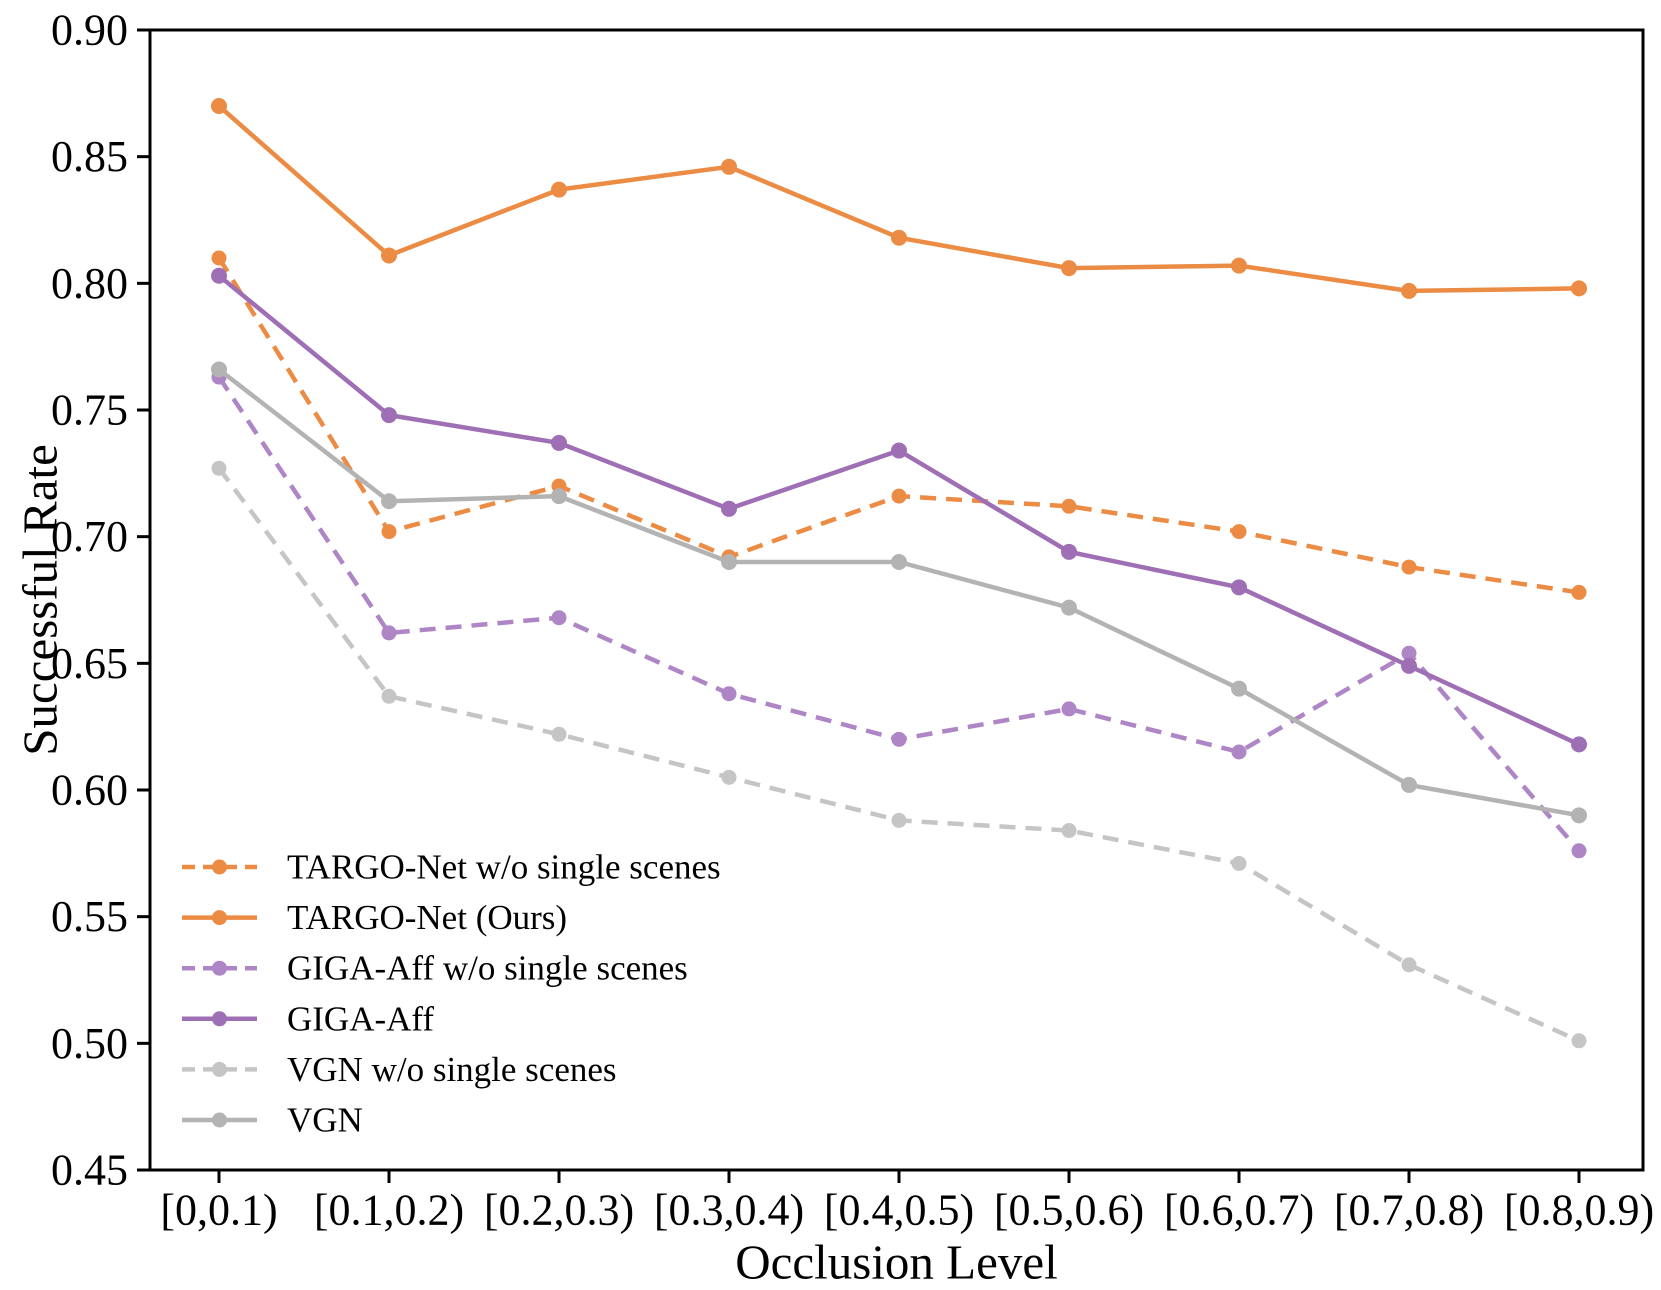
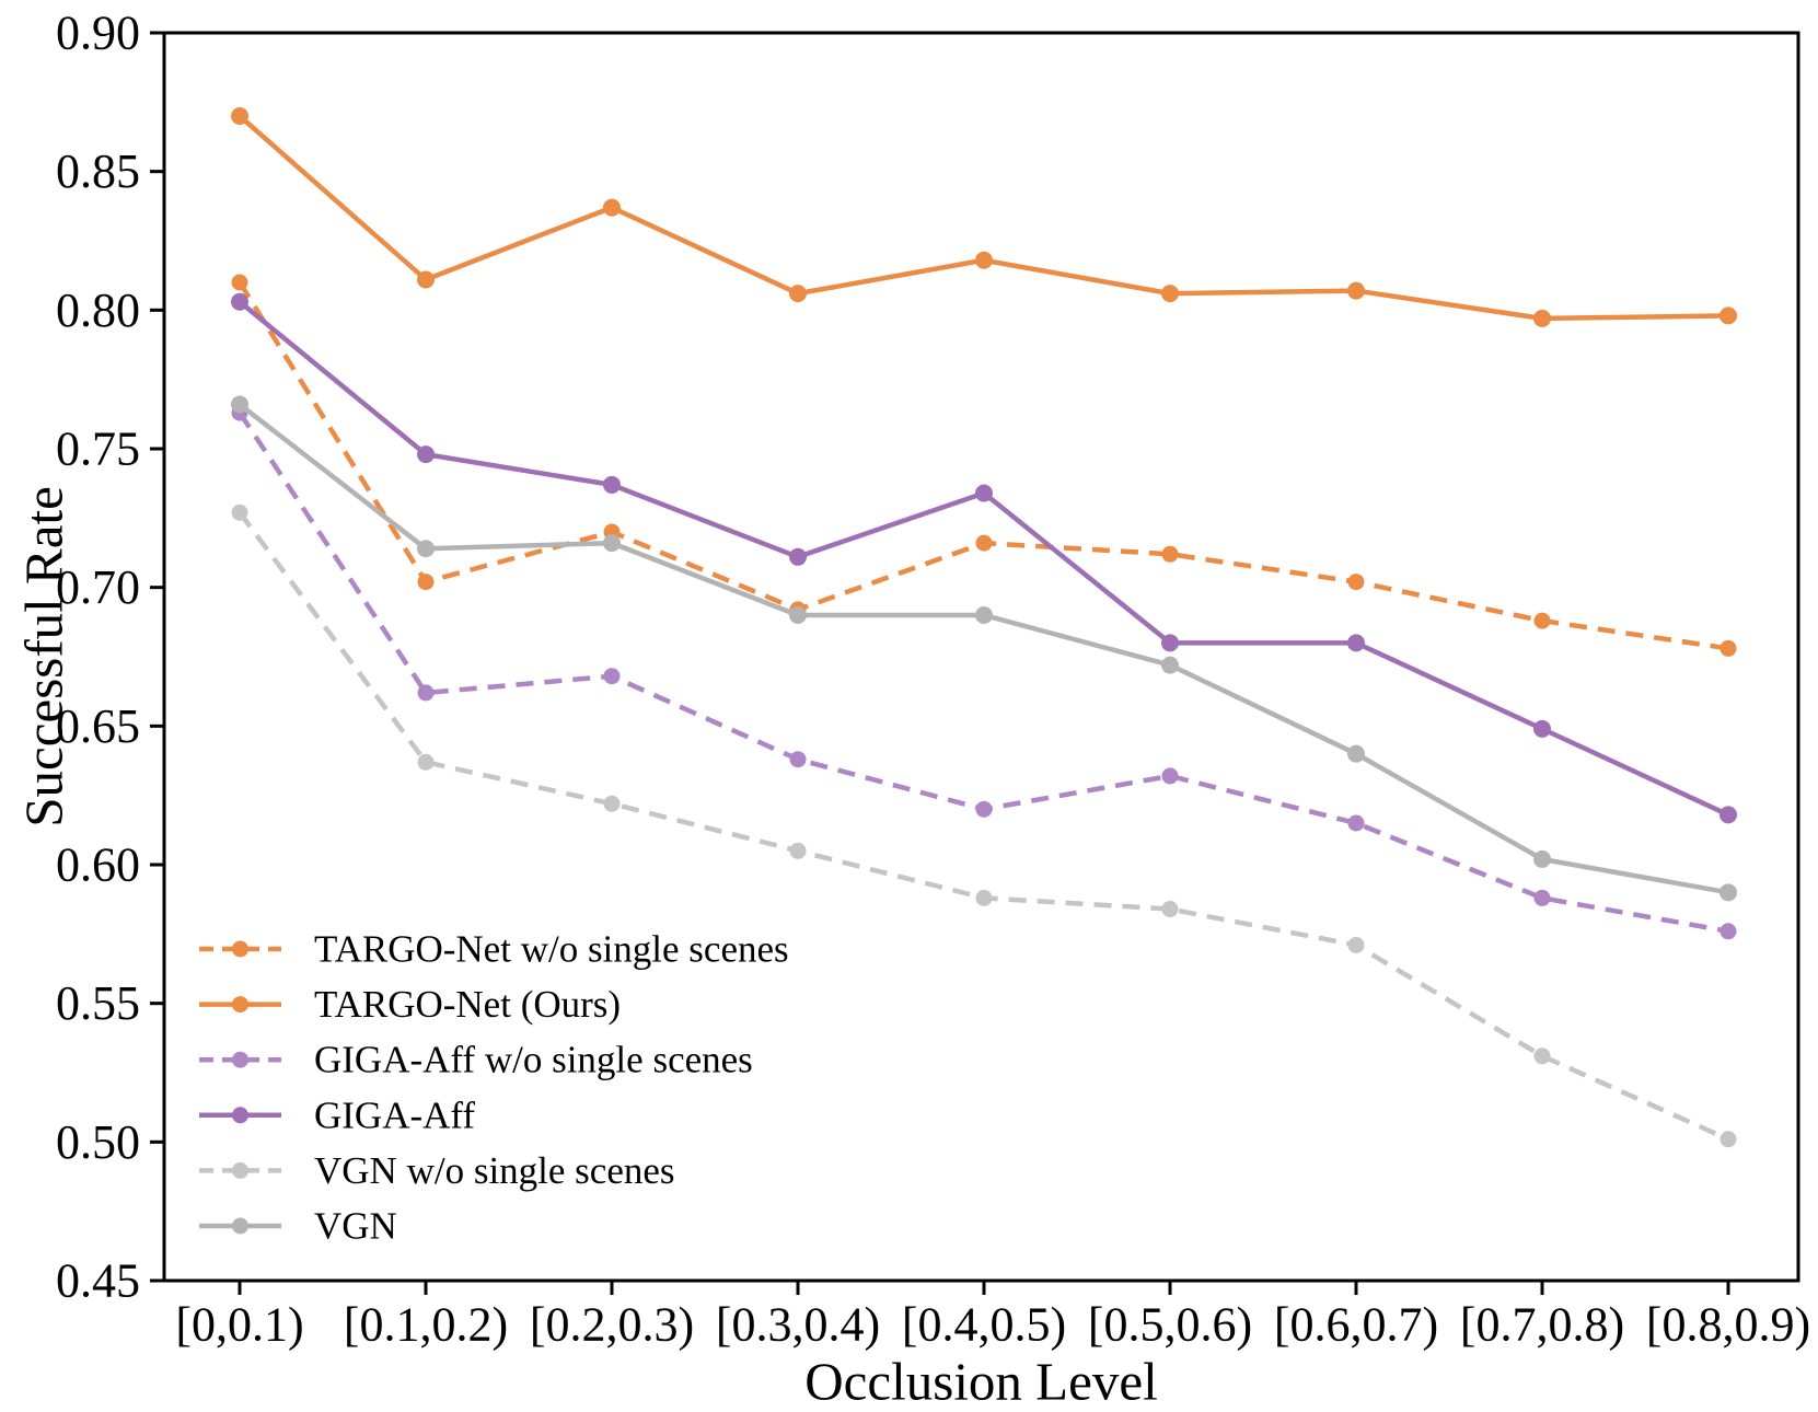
TARGO-Net (Ours)/[0.3,0.4): 0.846 -> 0.806
GIGA-Aff/[0.5,0.6): 0.694 -> 0.680
GIGA-Aff w/o single scenes/[0.7,0.8): 0.654 -> 0.588
